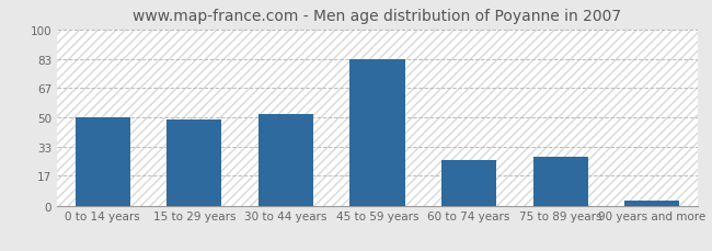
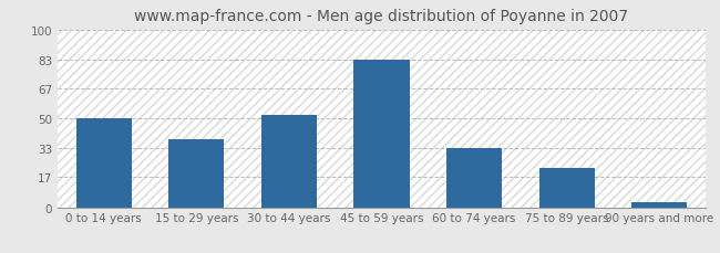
15 to 29 years: 49 -> 38
60 to 74 years: 26 -> 33
75 to 89 years: 28 -> 22
